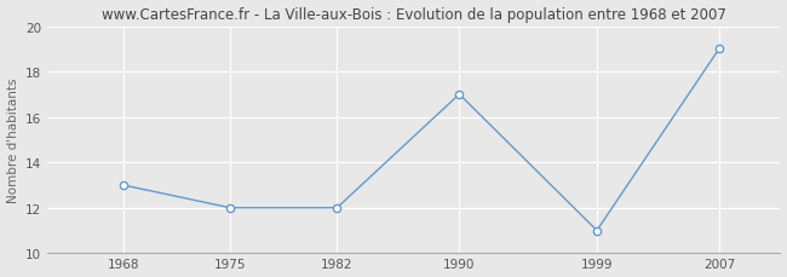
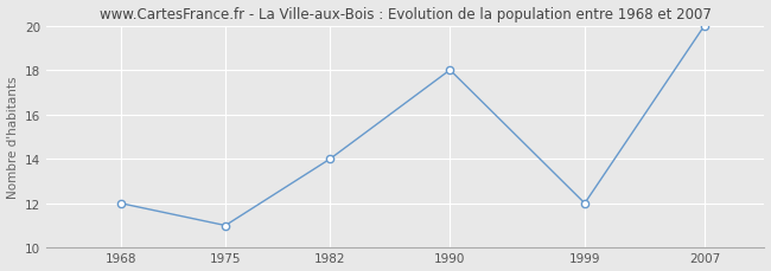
1968: 13 -> 12
1975: 12 -> 11
1982: 12 -> 14
1990: 17 -> 18
1999: 11 -> 12
2007: 19 -> 20
